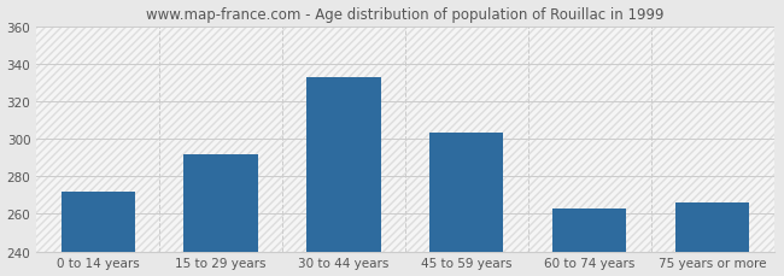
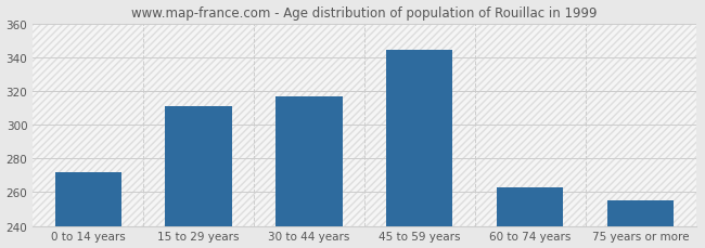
15 to 29 years: 292 -> 311
30 to 44 years: 333 -> 317
45 to 59 years: 303 -> 344
75 years or more: 266 -> 255
